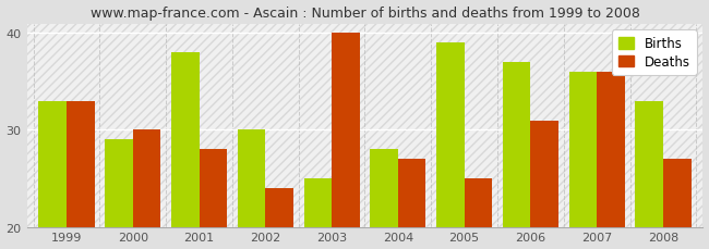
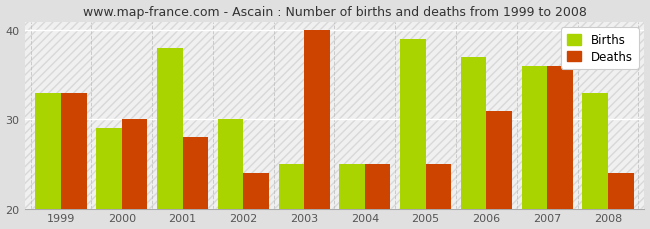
Births/2004: 28 -> 25
Deaths/2004: 27 -> 25
Deaths/2008: 27 -> 24
